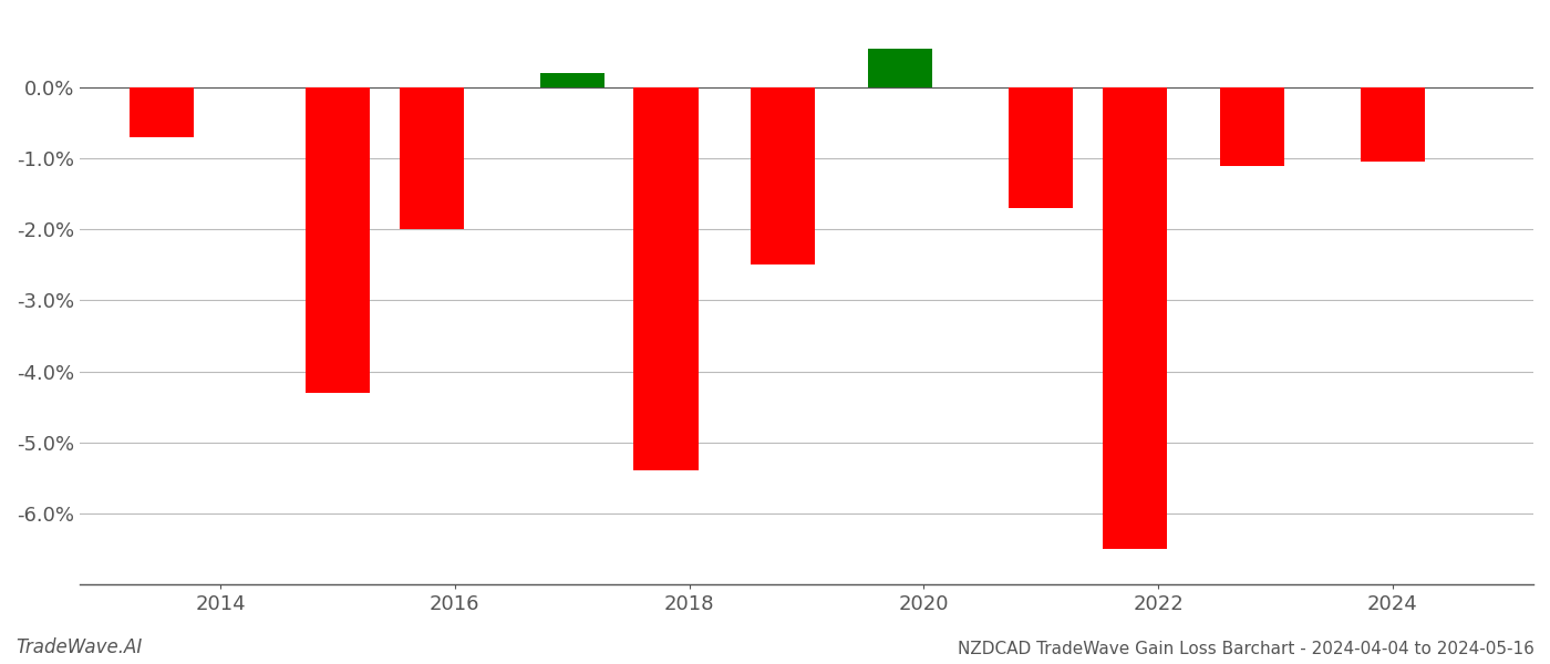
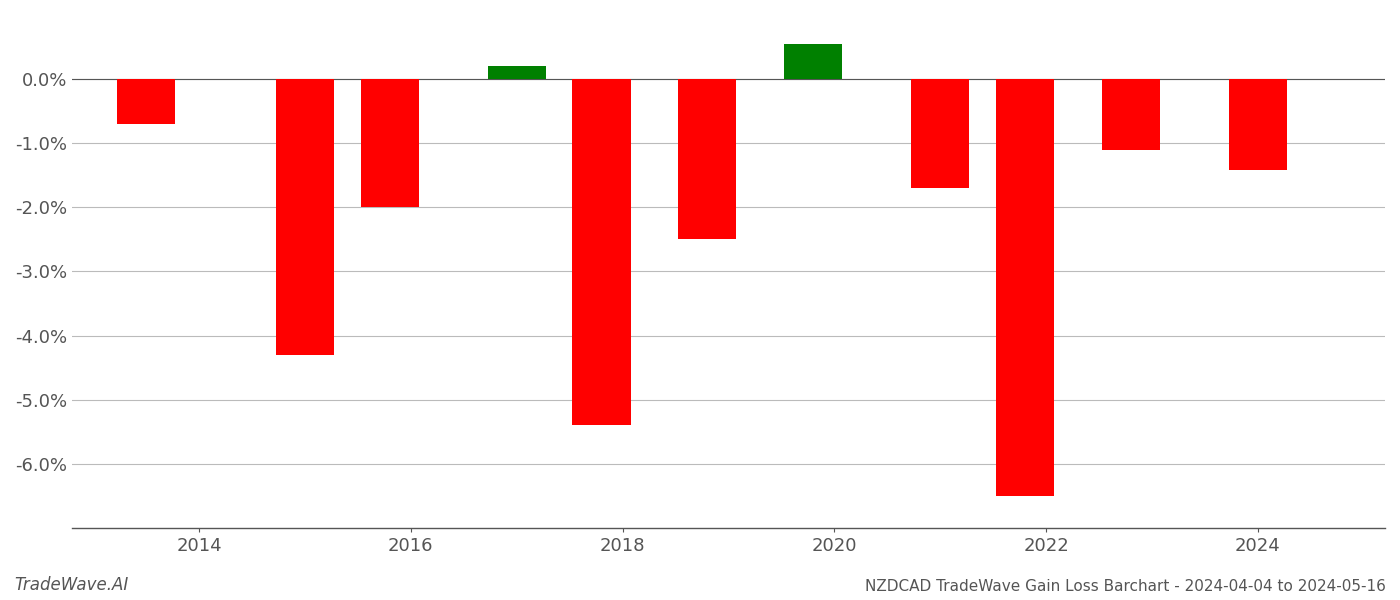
2024: -1.05% -> -1.42%
